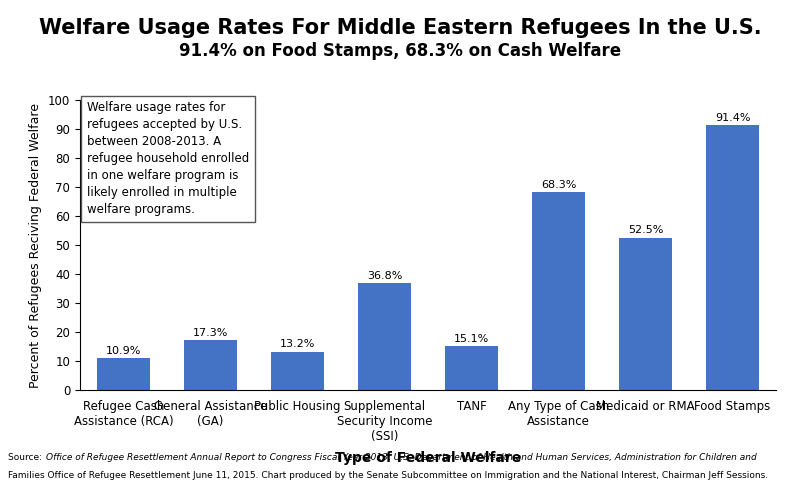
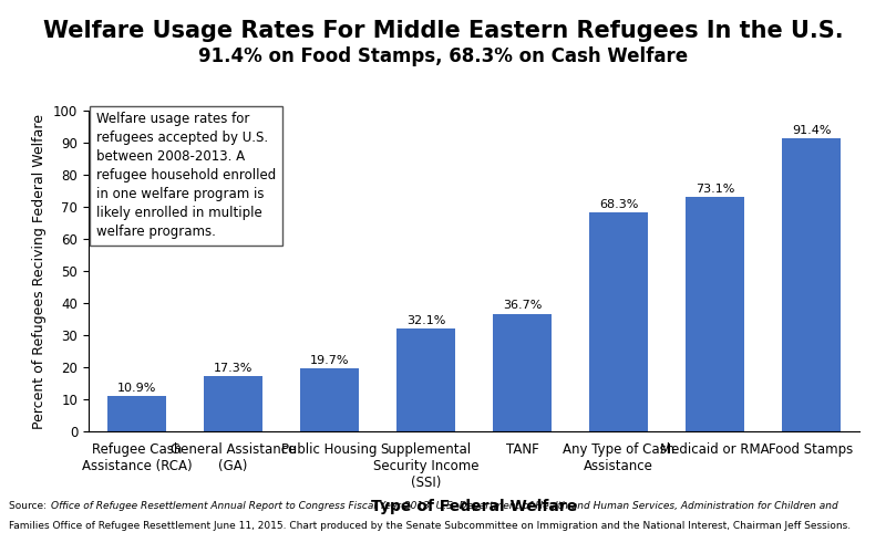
Public Housing: 13.2% -> 19.7%
Supplemental Security Income (SSI): 36.8% -> 32.1%
TANF: 15.1% -> 36.7%
Medicaid or RMA: 52.5% -> 73.1%
